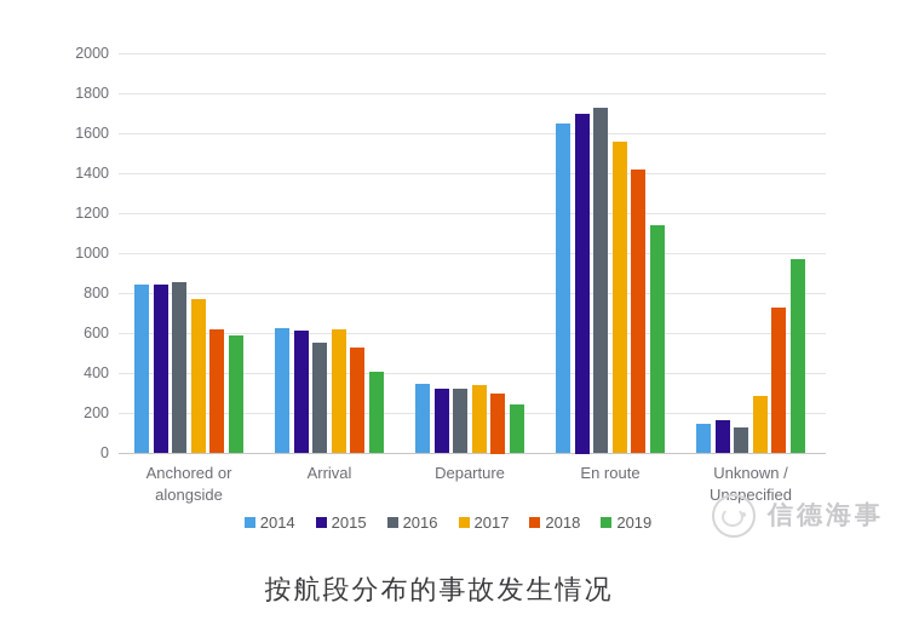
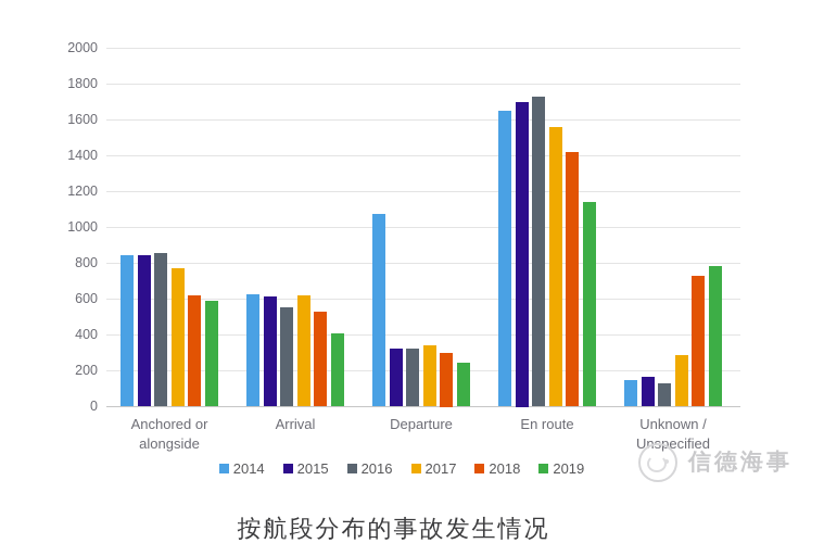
2014/Departure: 340 -> 1070
2019/Unknown / Unspecified: 970 -> 780
